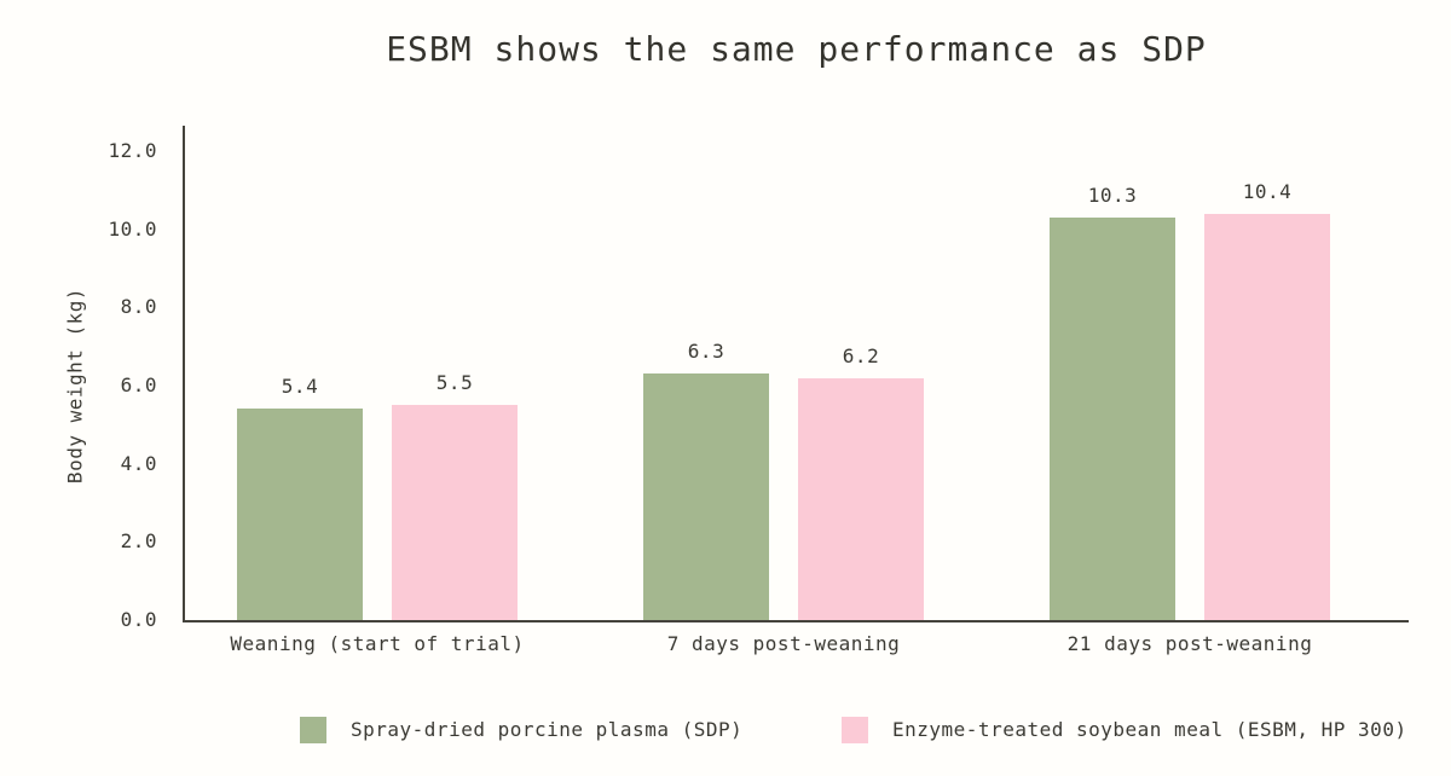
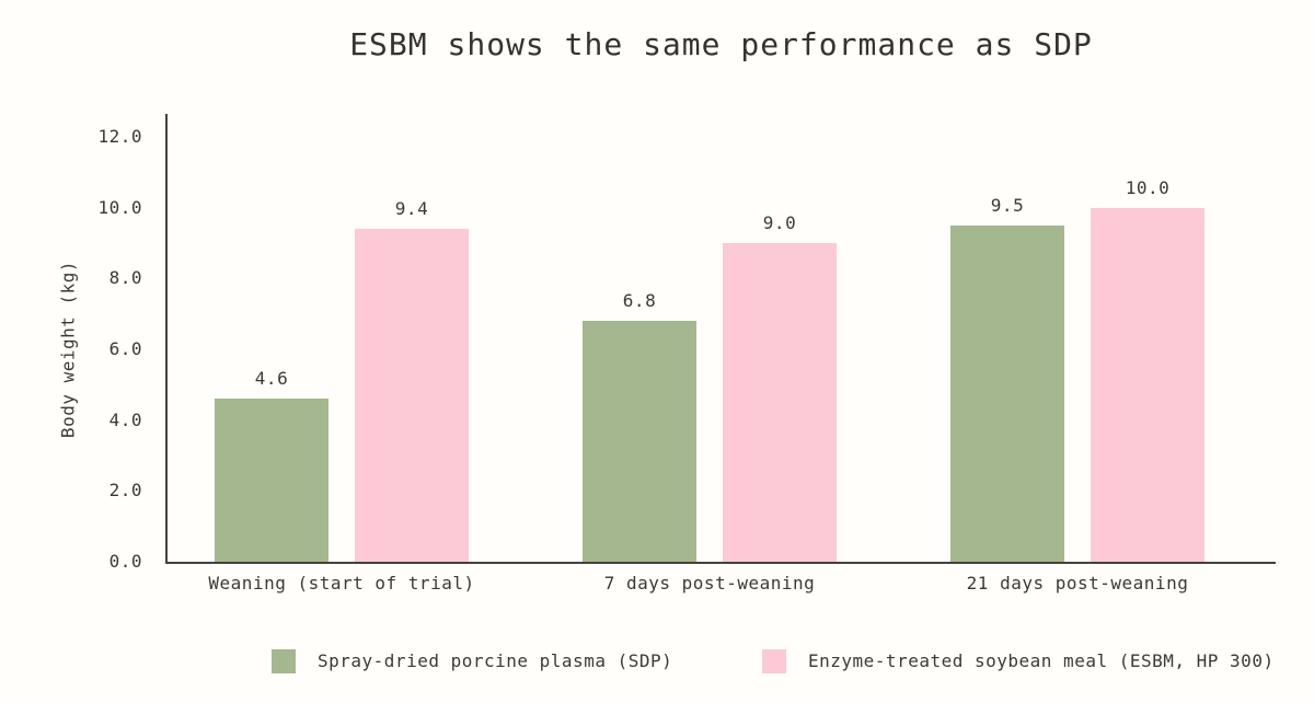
Spray-dried porcine plasma (SDP)/Weaning (start of trial): 5.4 -> 4.6
Enzyme-treated soybean meal (ESBM, HP 300)/Weaning (start of trial): 5.5 -> 9.4
Spray-dried porcine plasma (SDP)/7 days post-weaning: 6.3 -> 6.8
Enzyme-treated soybean meal (ESBM, HP 300)/7 days post-weaning: 6.2 -> 9.0
Spray-dried porcine plasma (SDP)/21 days post-weaning: 10.3 -> 9.5
Enzyme-treated soybean meal (ESBM, HP 300)/21 days post-weaning: 10.4 -> 10.0
